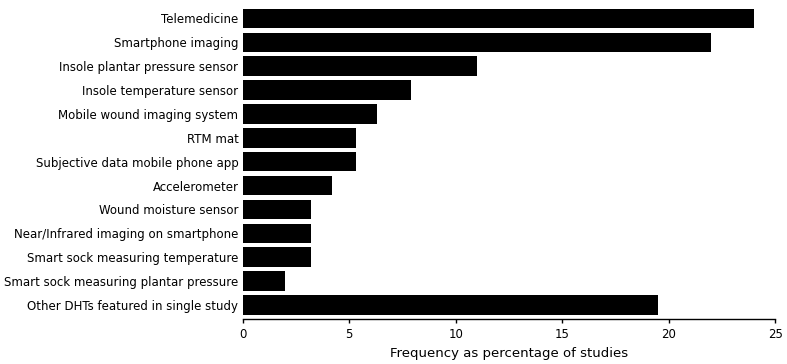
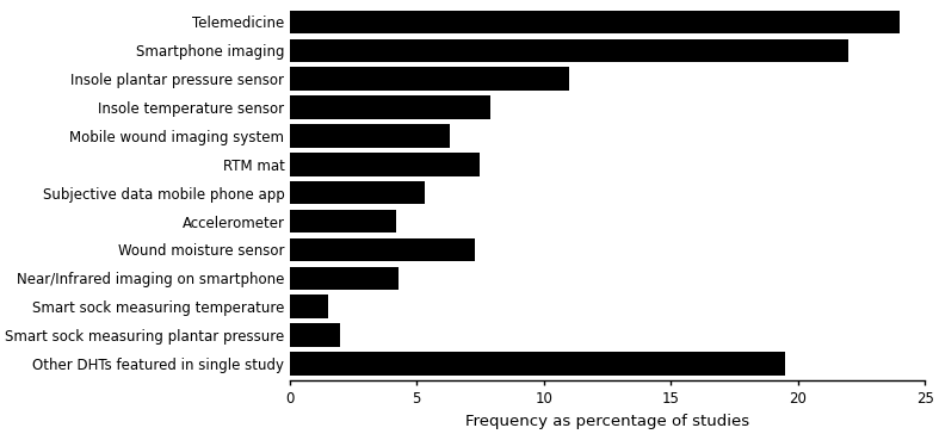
RTM mat: 5.3 -> 7.5
Wound moisture sensor: 3.2 -> 7.3
Near/Infrared imaging on smartphone: 3.2 -> 4.3
Smart sock measuring temperature: 3.2 -> 1.5
